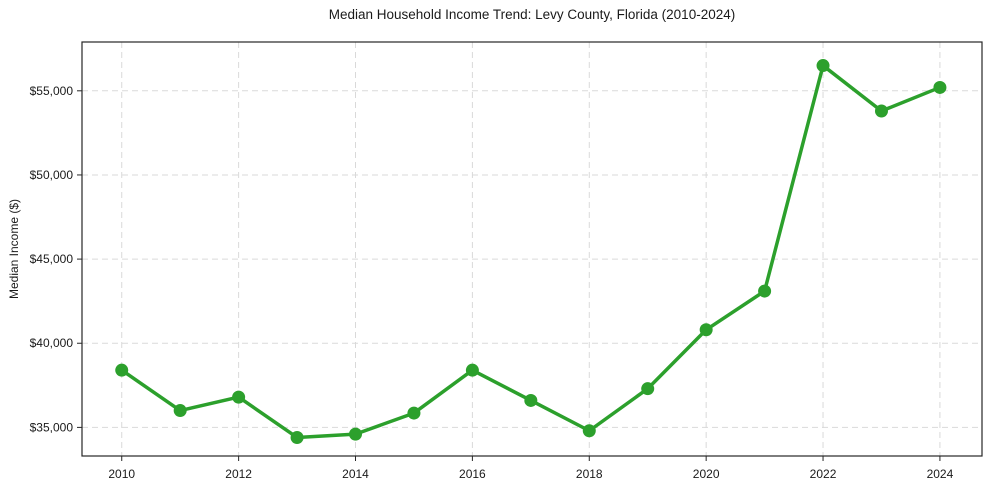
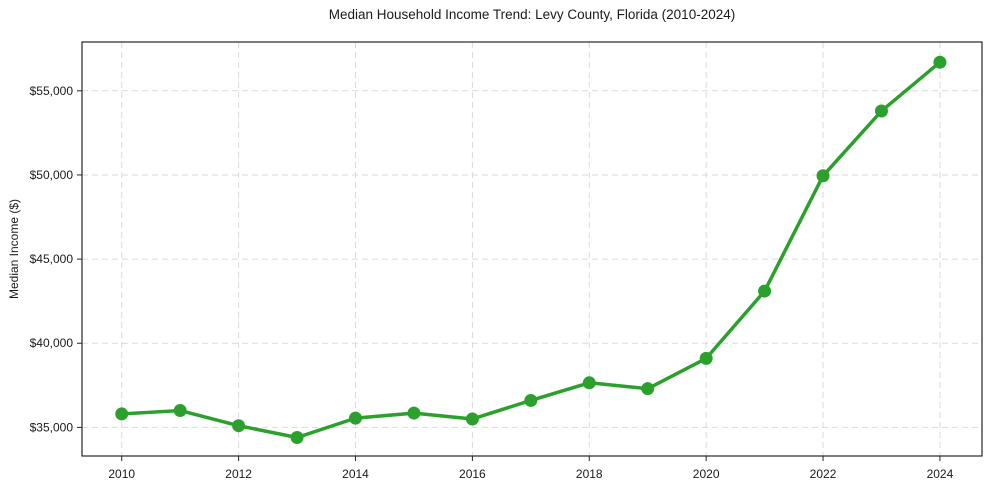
2010: $38400 -> $35800
2012: $36800 -> $35100
2014: $34600 -> $35600
2016: $38400 -> $35500
2018: $34800 -> $37600
2020: $40800 -> $39100
2022: $56500 -> $50000
2024: $55200 -> $56700
